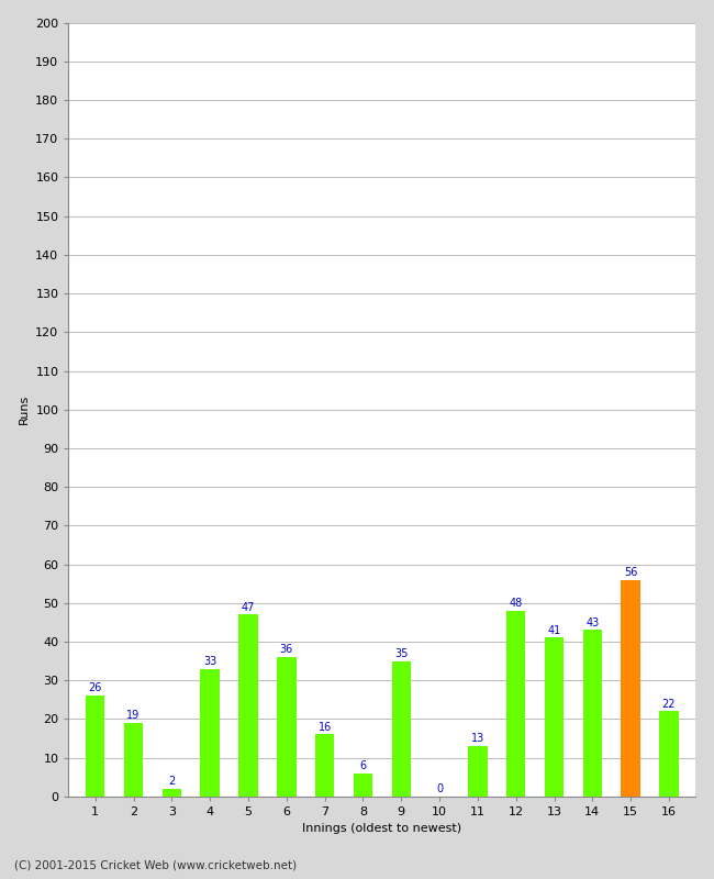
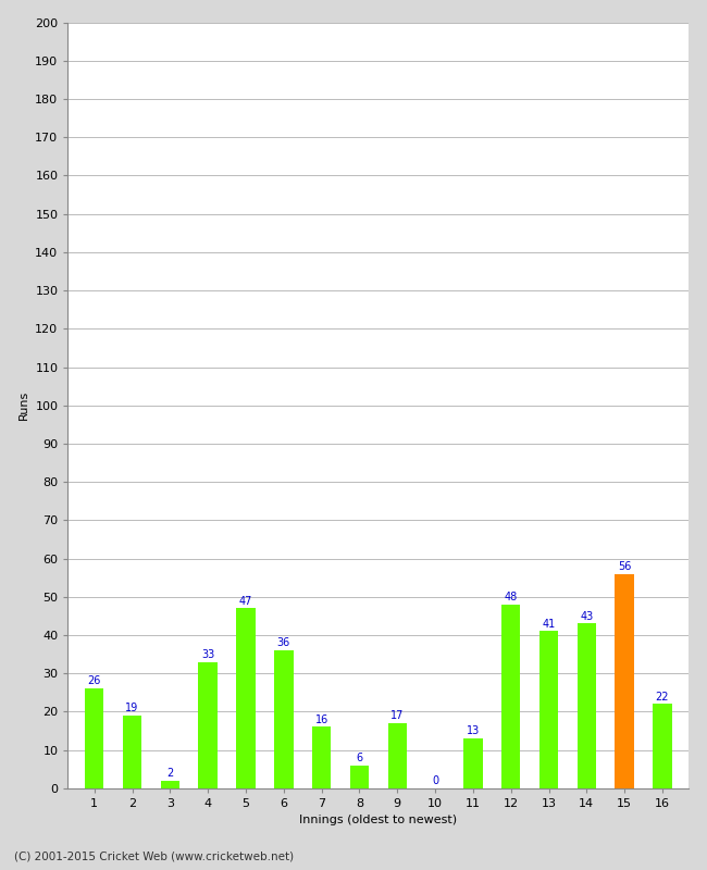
9: 35 -> 17
